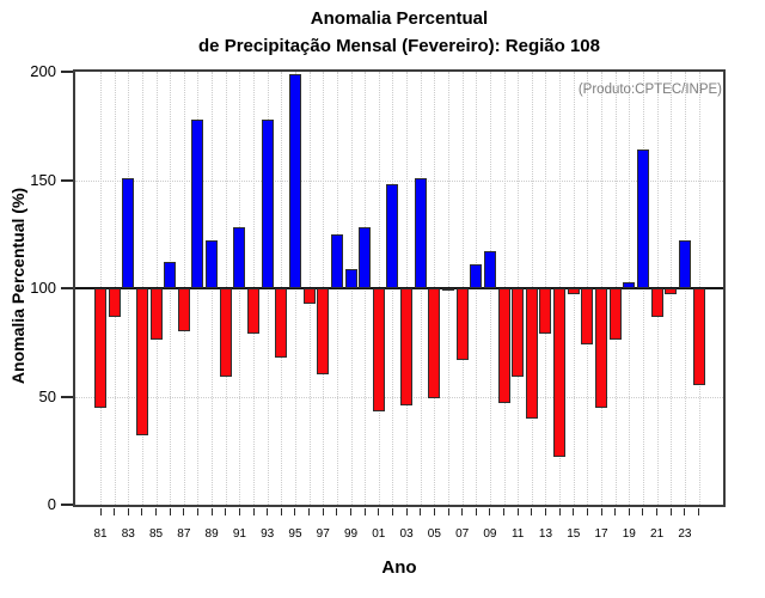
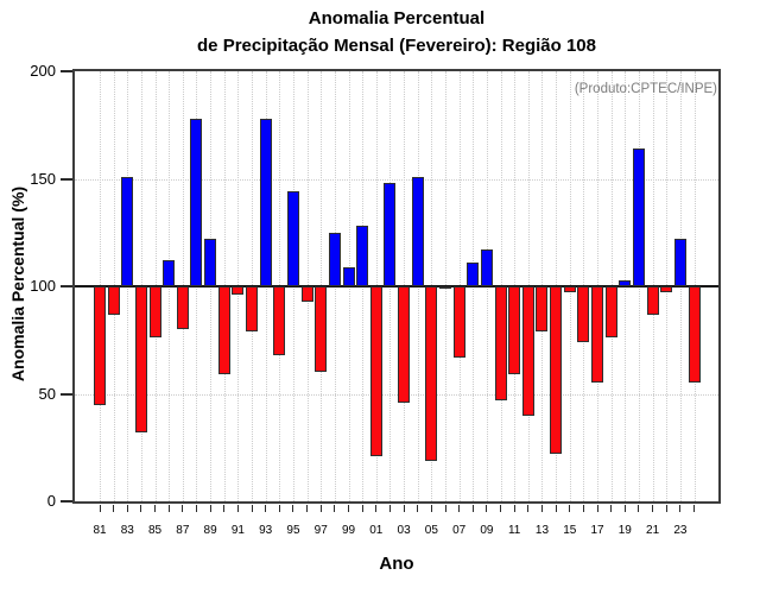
91: 128 -> 96
95: 199 -> 144
01: 43 -> 21
05: 49 -> 19
17: 45 -> 55
